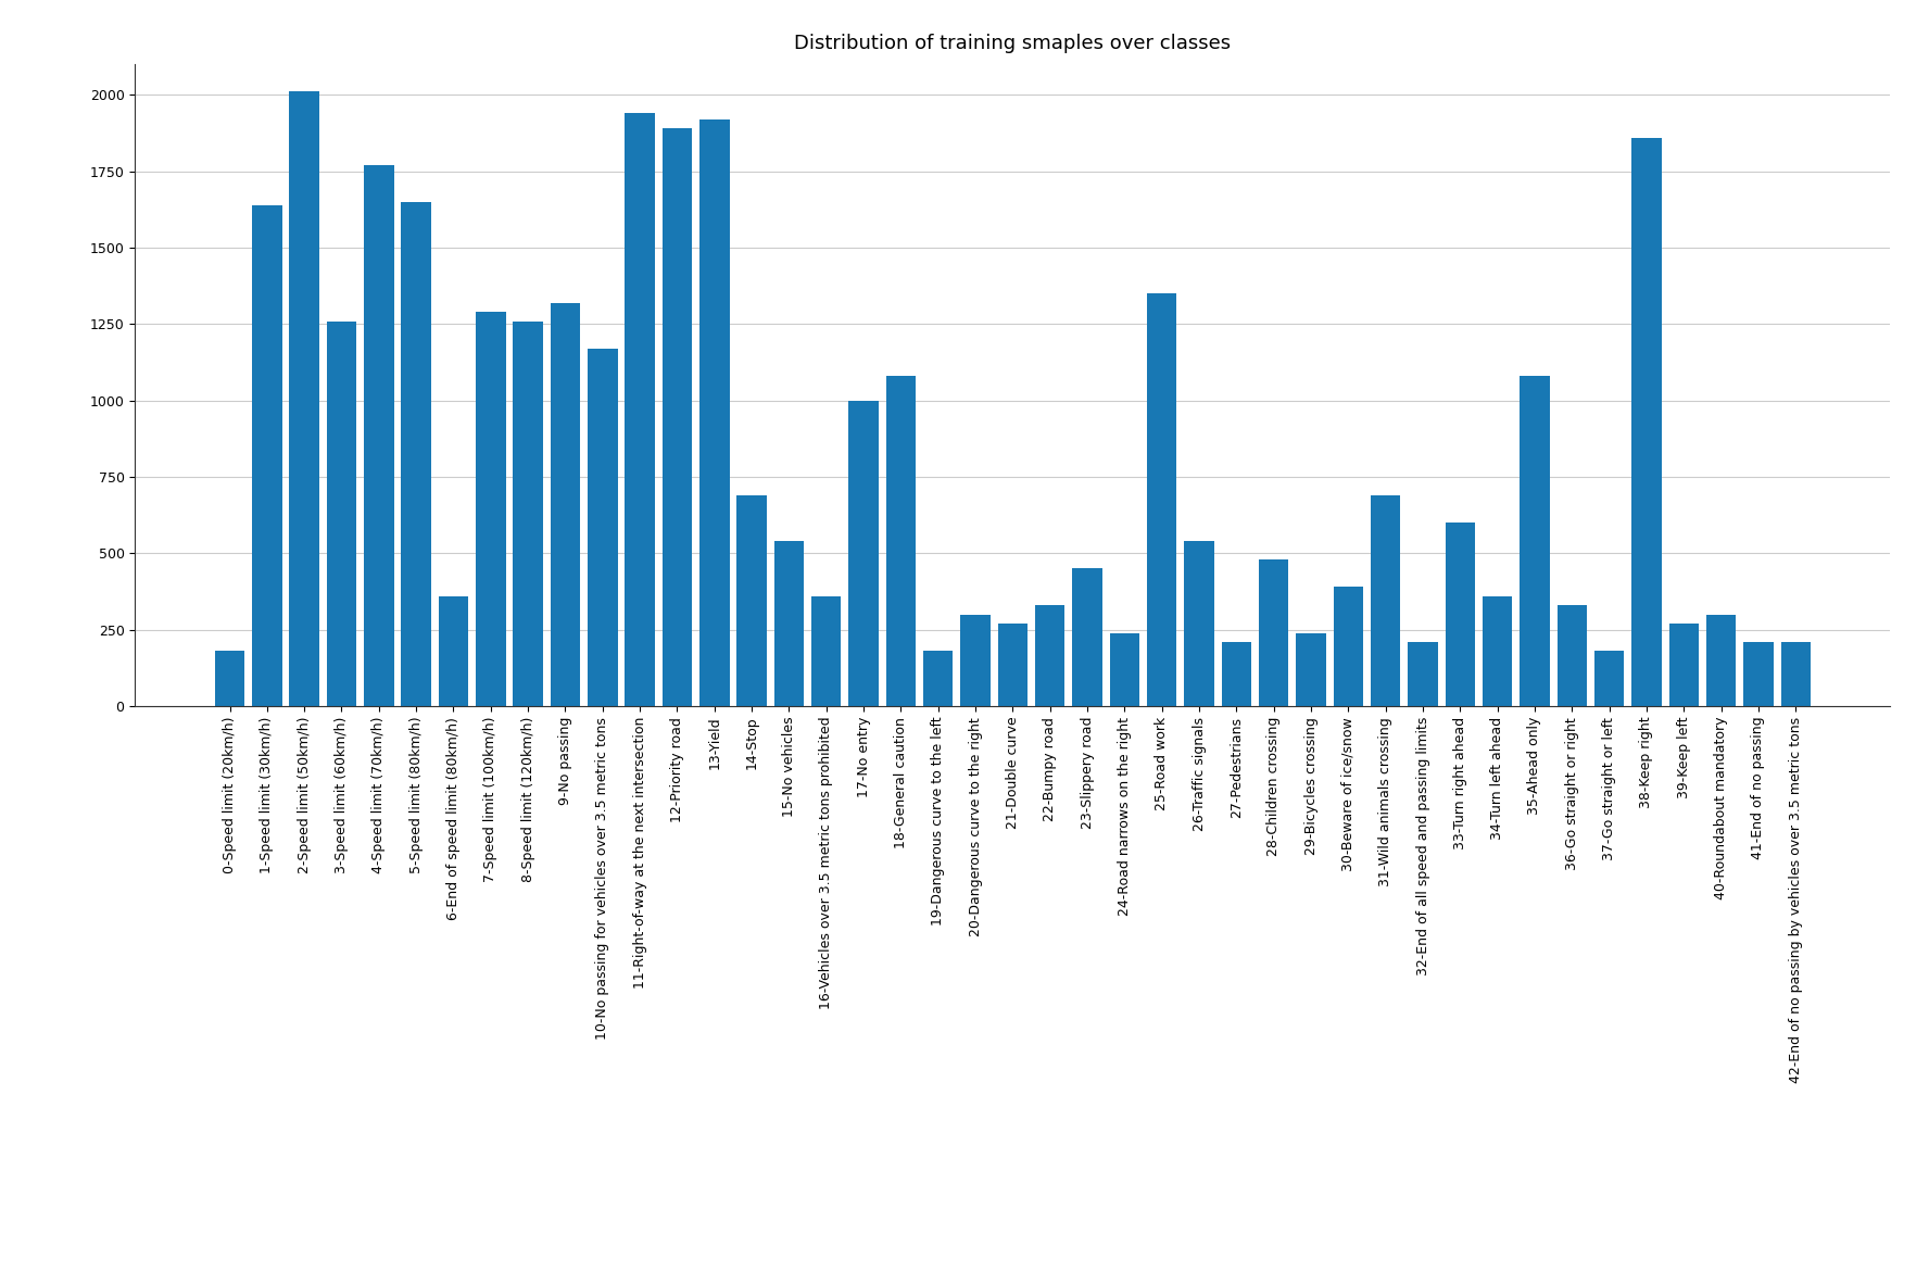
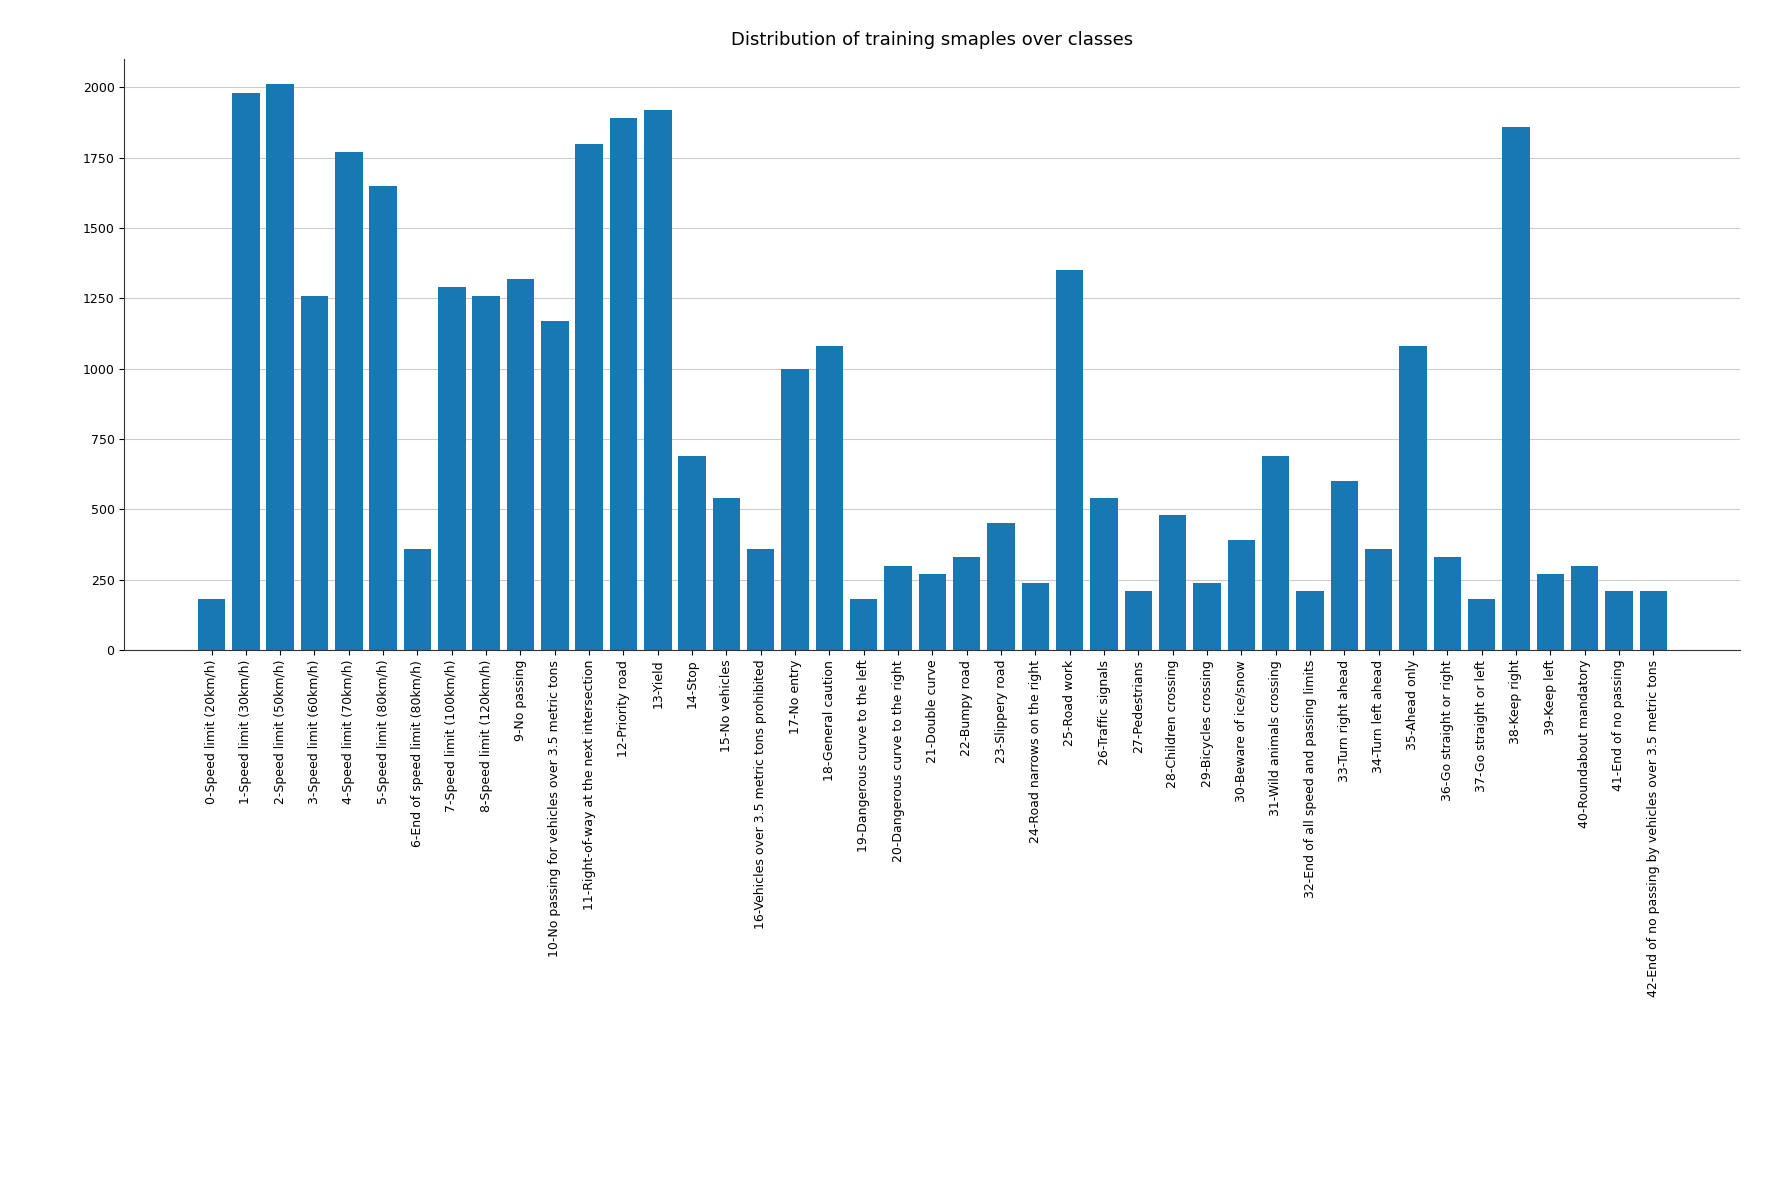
1-Speed limit (30km/h): 1640 -> 1980
11-Right-of-way at the next intersection: 1940 -> 1800
